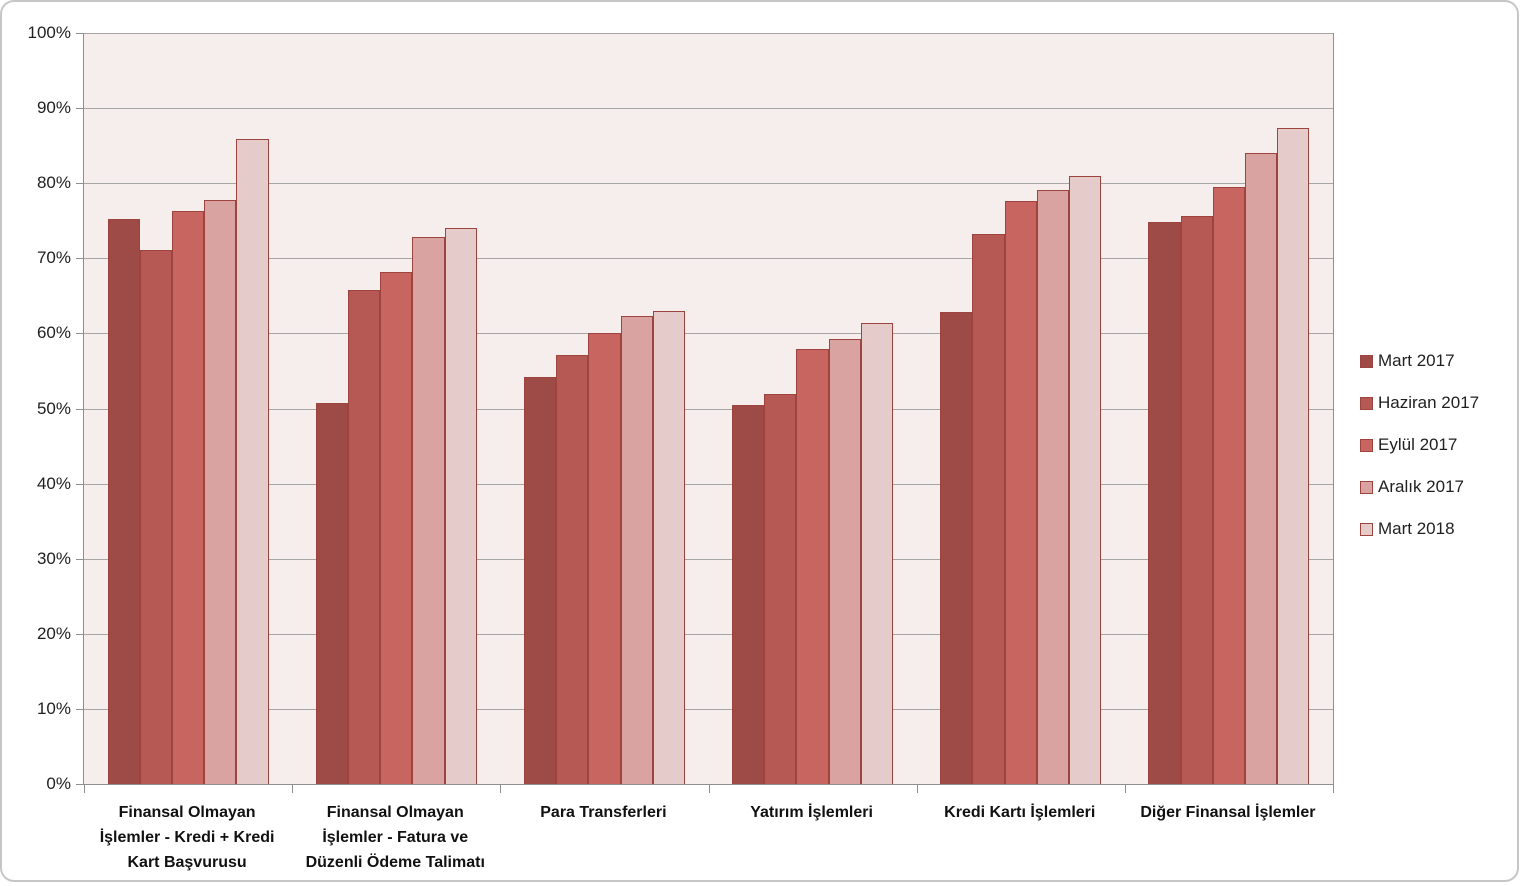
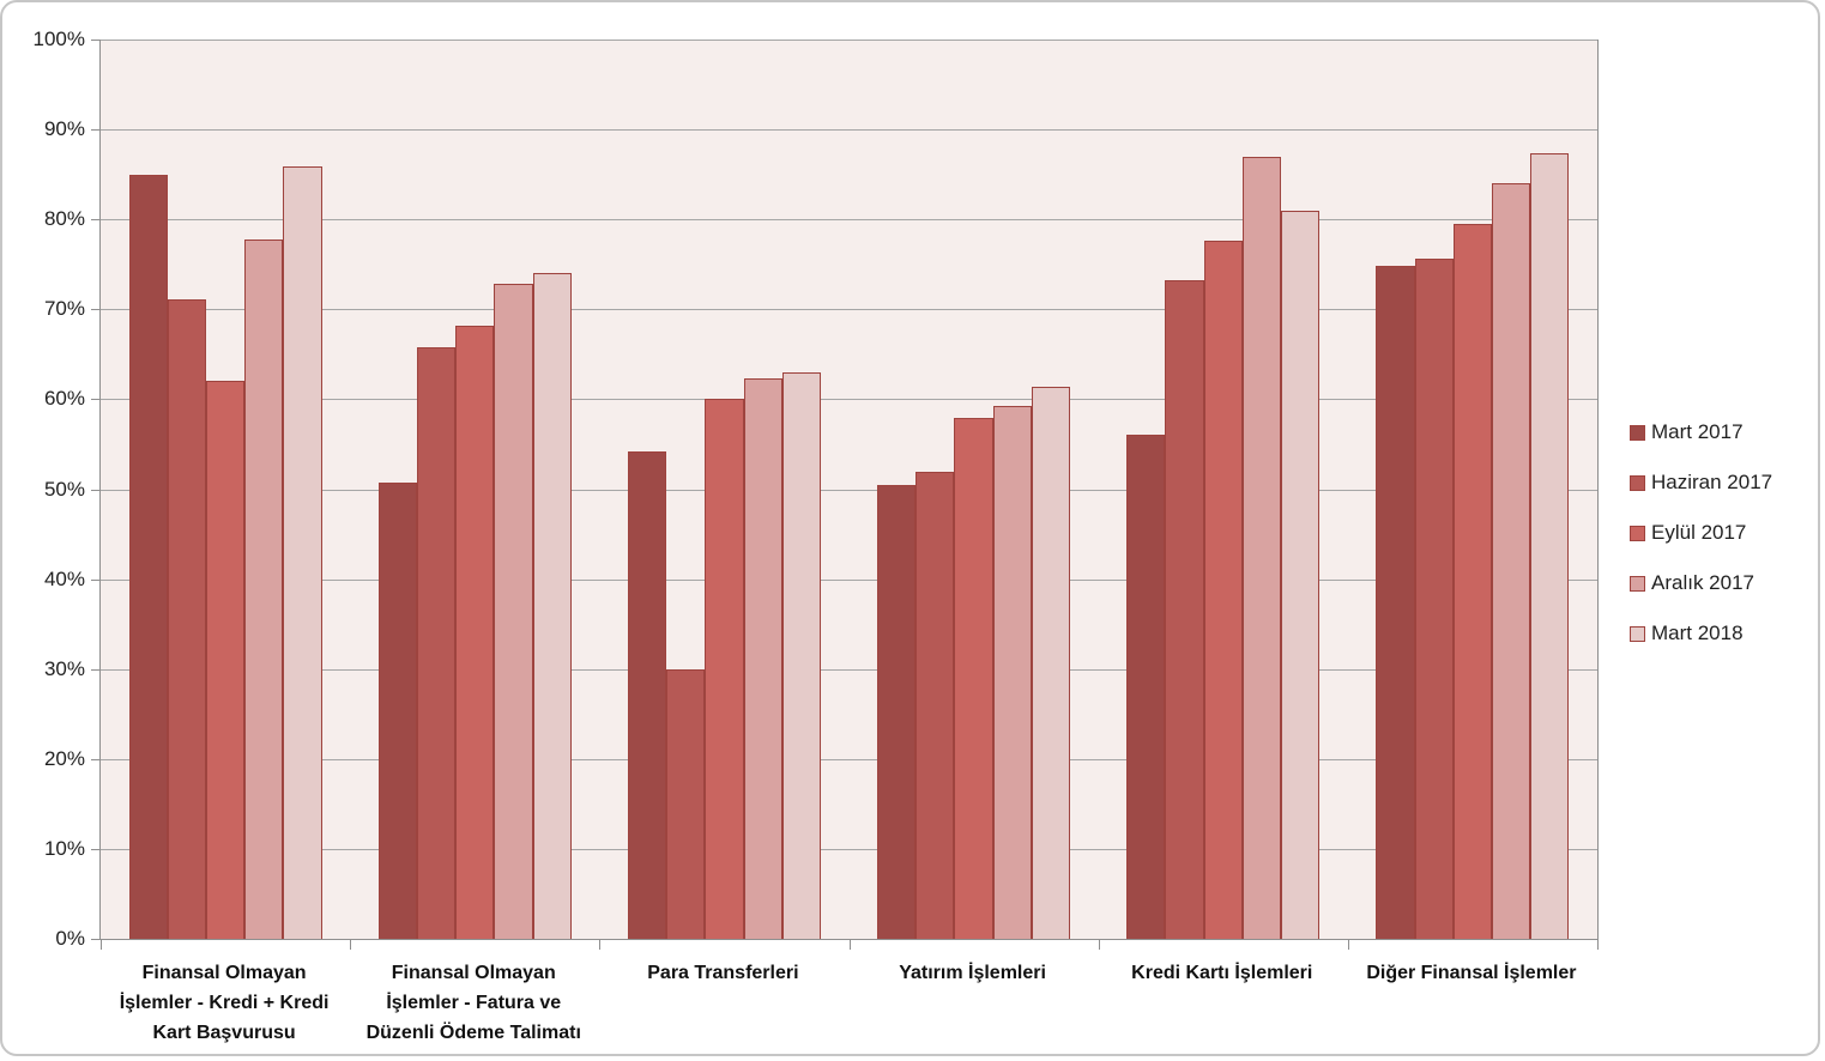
Mart 2017/Finansal Olmayan İşlemler - Kredi + Kredi Kart Başvurusu: 75% -> 85%
Eylül 2017/Finansal Olmayan İşlemler - Kredi + Kredi Kart Başvurusu: 76% -> 62%
Haziran 2017/Para Transferleri: 57% -> 30%
Mart 2017/Kredi Kartı İşlemleri: 63% -> 56%
Aralık 2017/Kredi Kartı İşlemleri: 79% -> 87%
